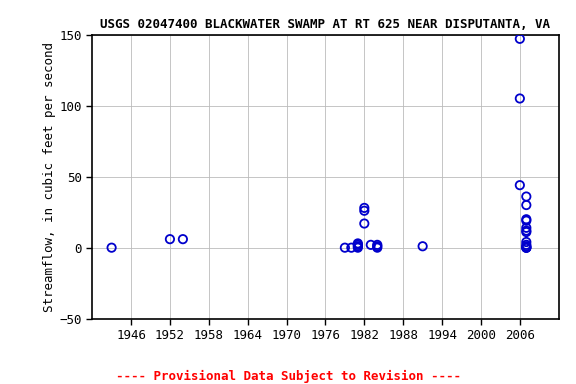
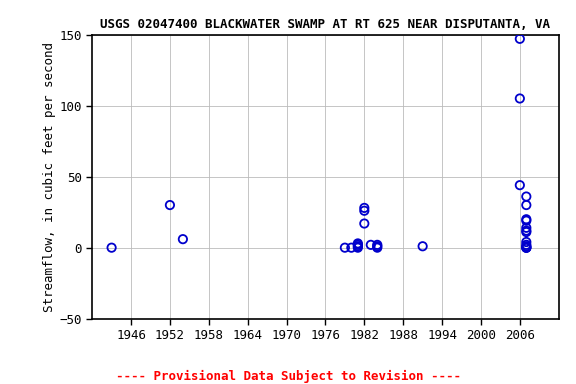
1952: 6 -> 30
